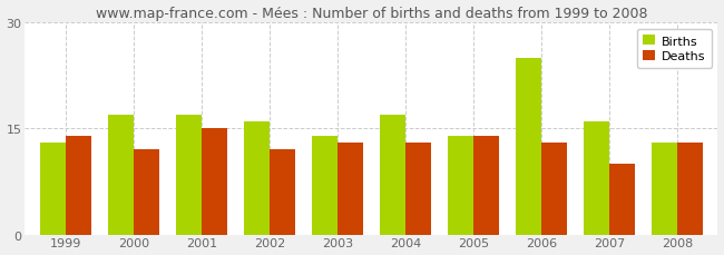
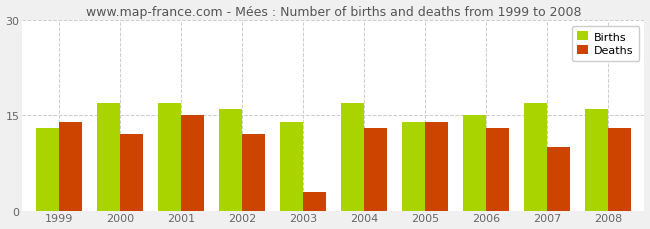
Deaths/2003: 13 -> 3
Births/2006: 25 -> 15
Births/2007: 16 -> 17
Births/2008: 13 -> 16
